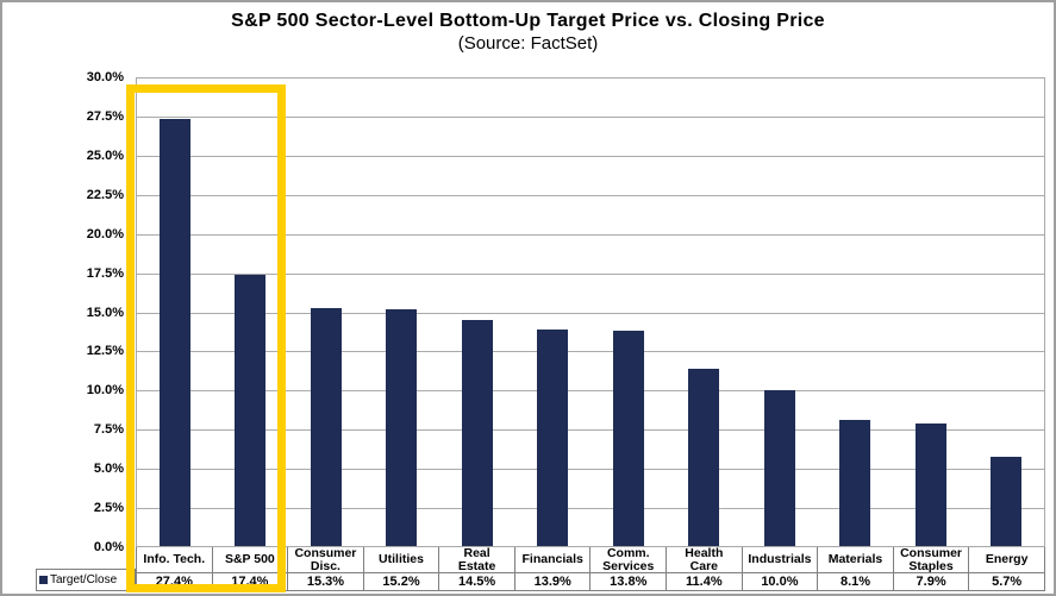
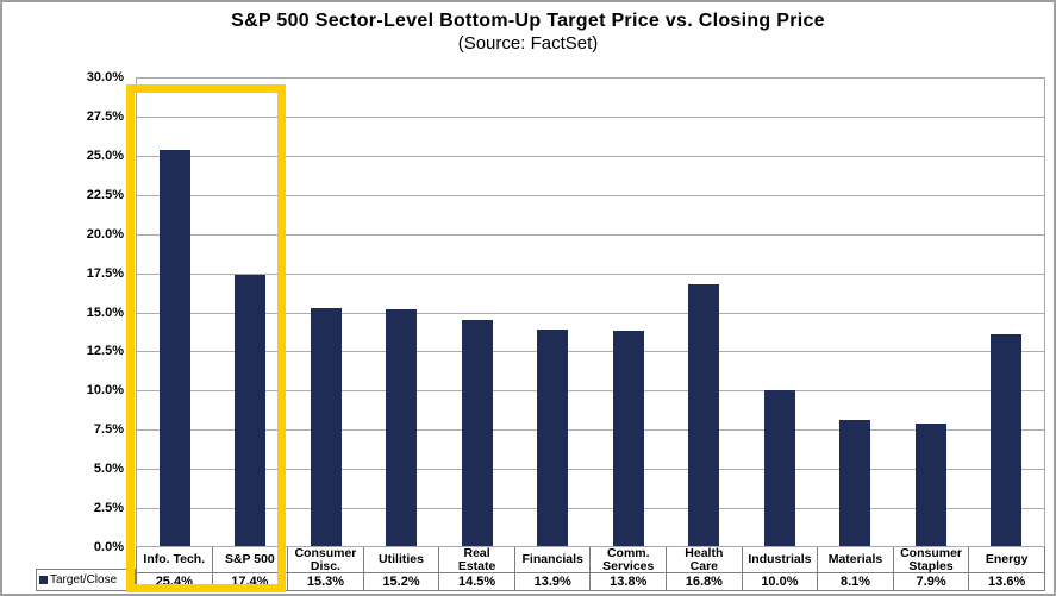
Info. Tech.: 27.4% -> 25.4%
Health Care: 11.4% -> 16.8%
Energy: 5.7% -> 13.6%
